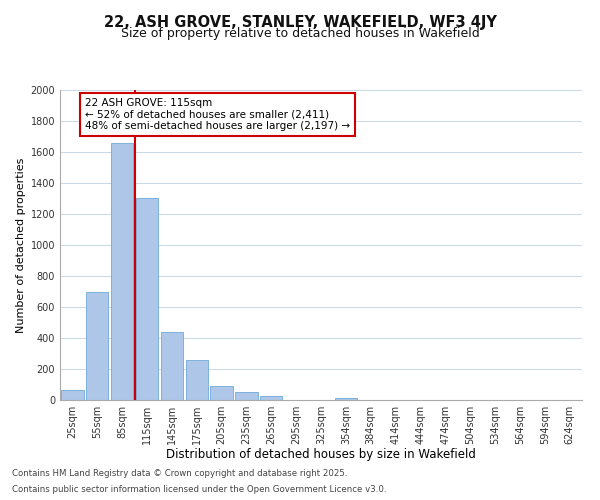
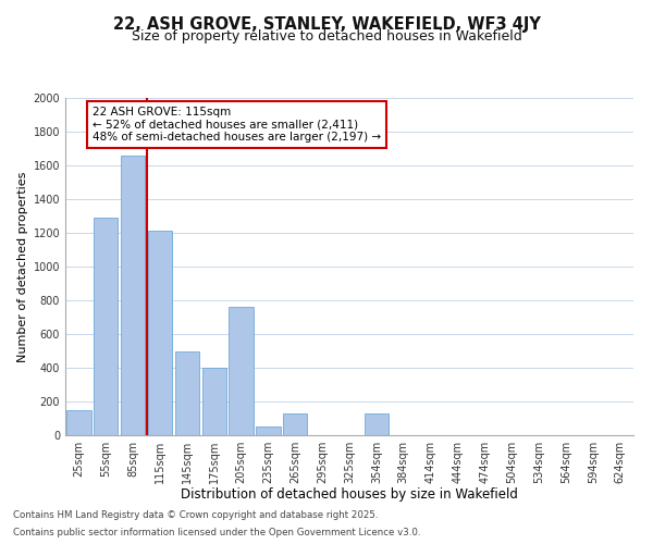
25sqm: 60 -> 150
55sqm: 700 -> 1290
115sqm: 1300 -> 1210
145sqm: 440 -> 500
175sqm: 260 -> 400
205sqm: 90 -> 760
265sqm: 30 -> 130
354sqm: 10 -> 130
